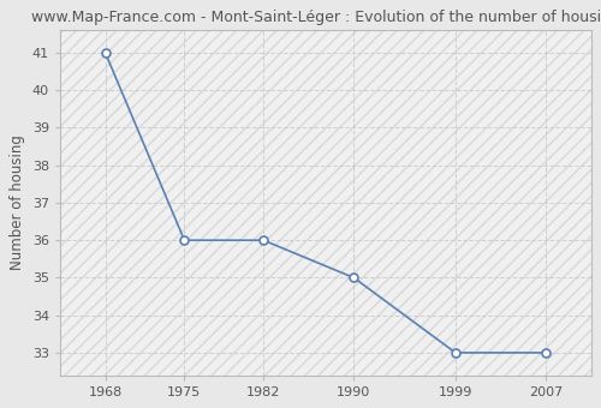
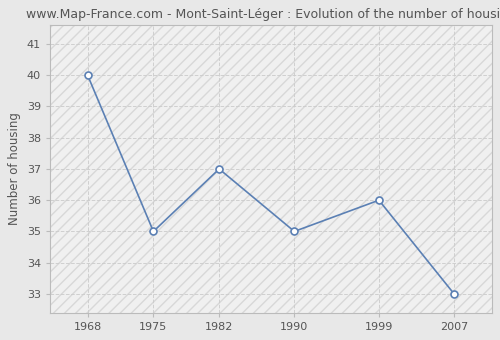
1968: 41 -> 40
1975: 36 -> 35
1982: 36 -> 37
1999: 33 -> 36
